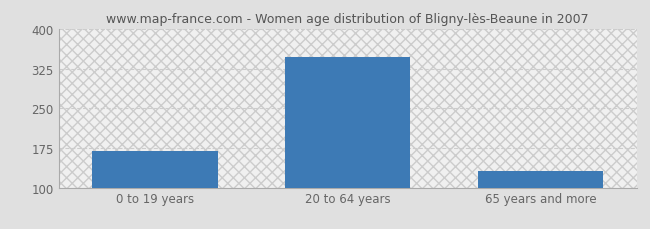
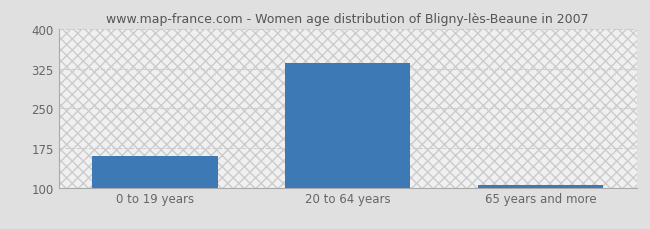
0 to 19 years: 170 -> 160
20 to 64 years: 346 -> 335
65 years and more: 132 -> 104
